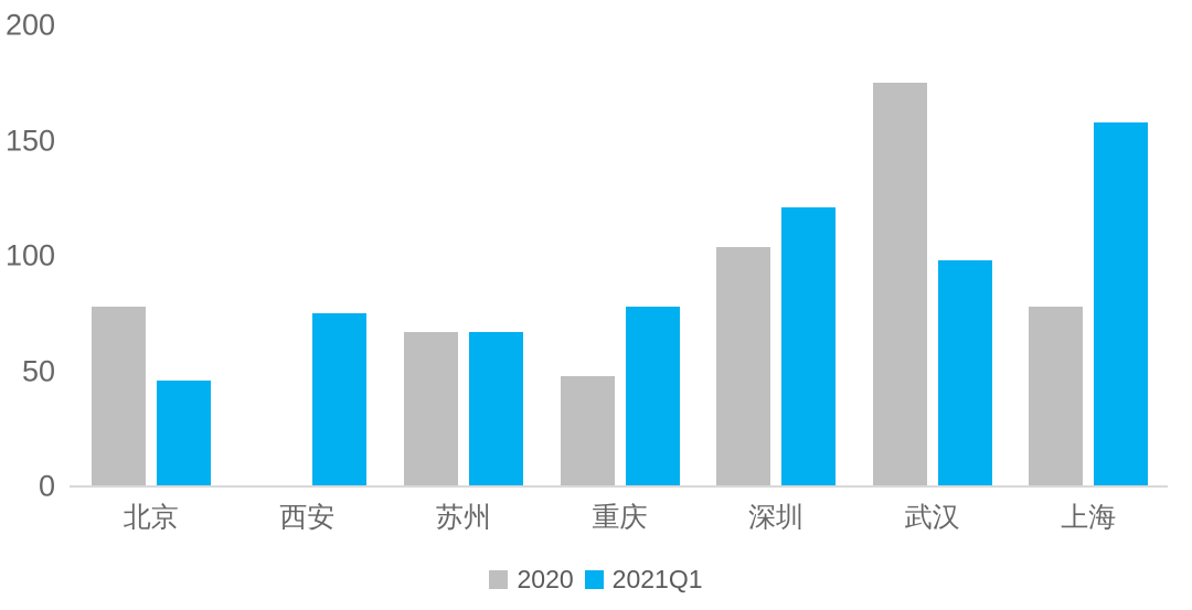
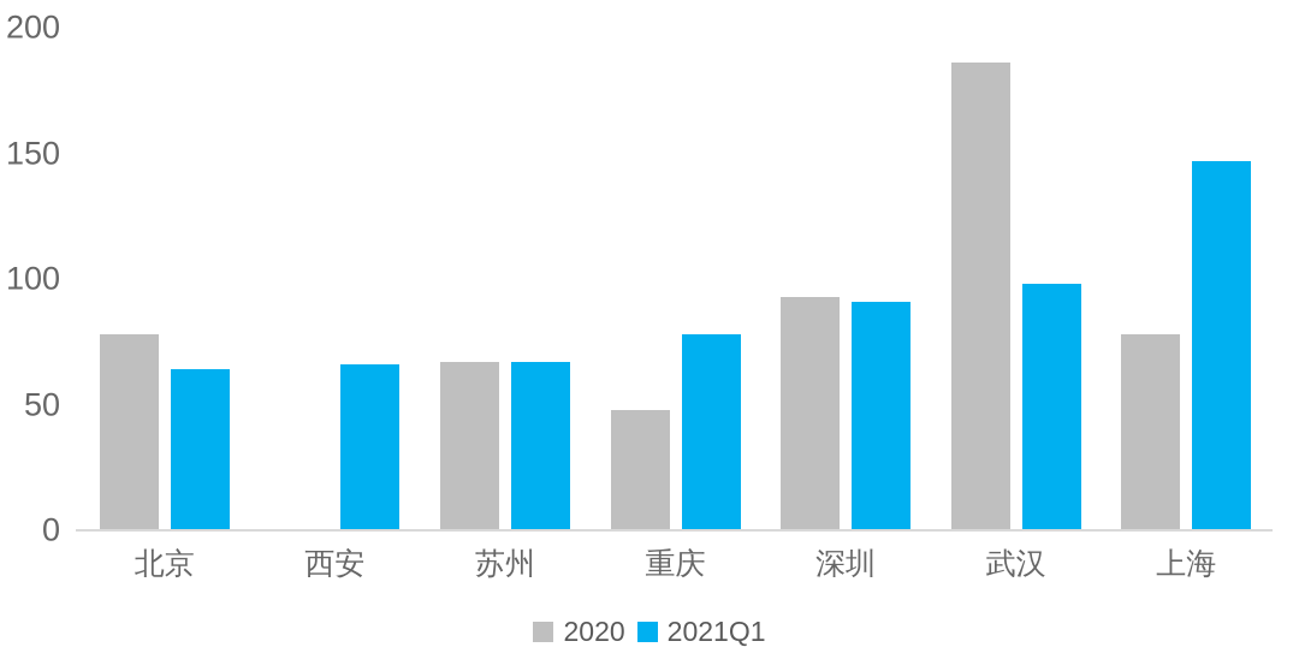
2021Q1/北京: 46 -> 64
2021Q1/西安: 75 -> 66
2020/深圳: 104 -> 93
2021Q1/深圳: 121 -> 91
2020/武汉: 175 -> 186
2021Q1/上海: 158 -> 147
